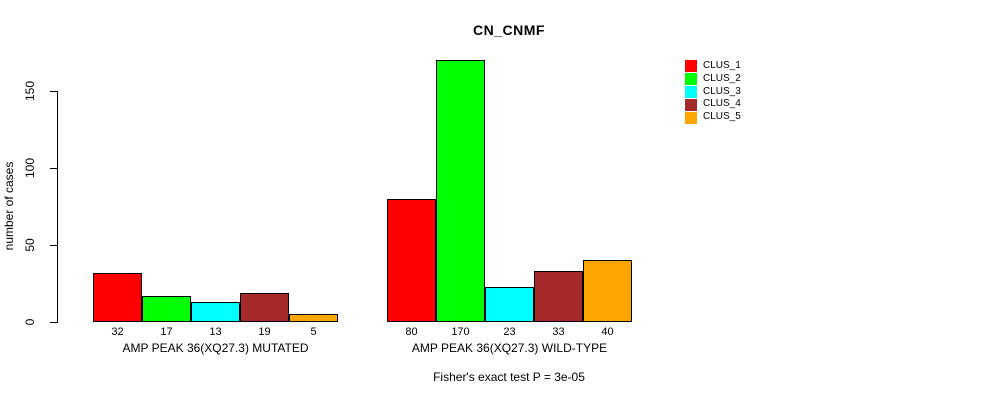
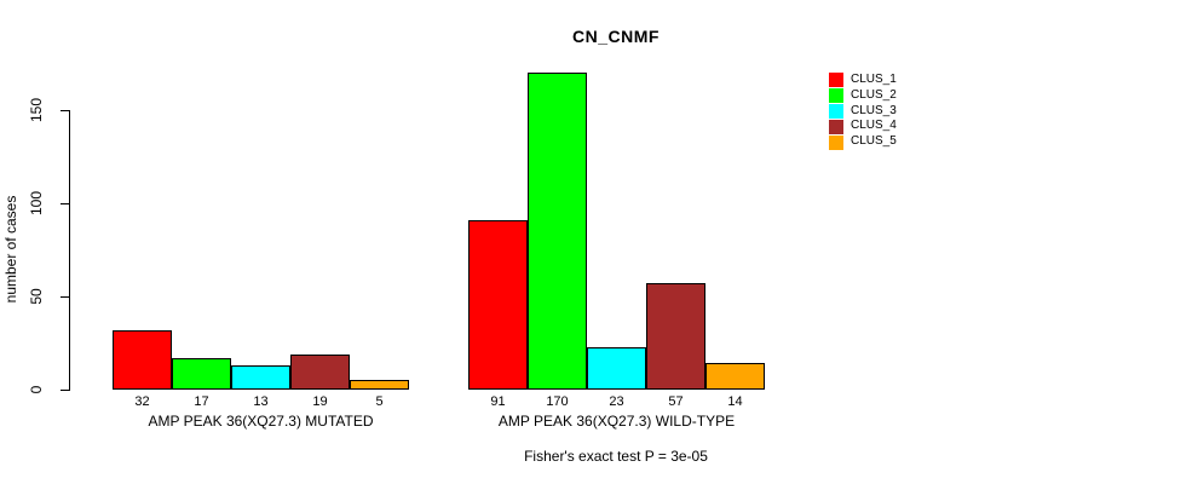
CLUS_1/AMP PEAK 36(XQ27.3) WILD-TYPE: 80 -> 91
CLUS_4/AMP PEAK 36(XQ27.3) WILD-TYPE: 33 -> 57
CLUS_5/AMP PEAK 36(XQ27.3) WILD-TYPE: 40 -> 14
